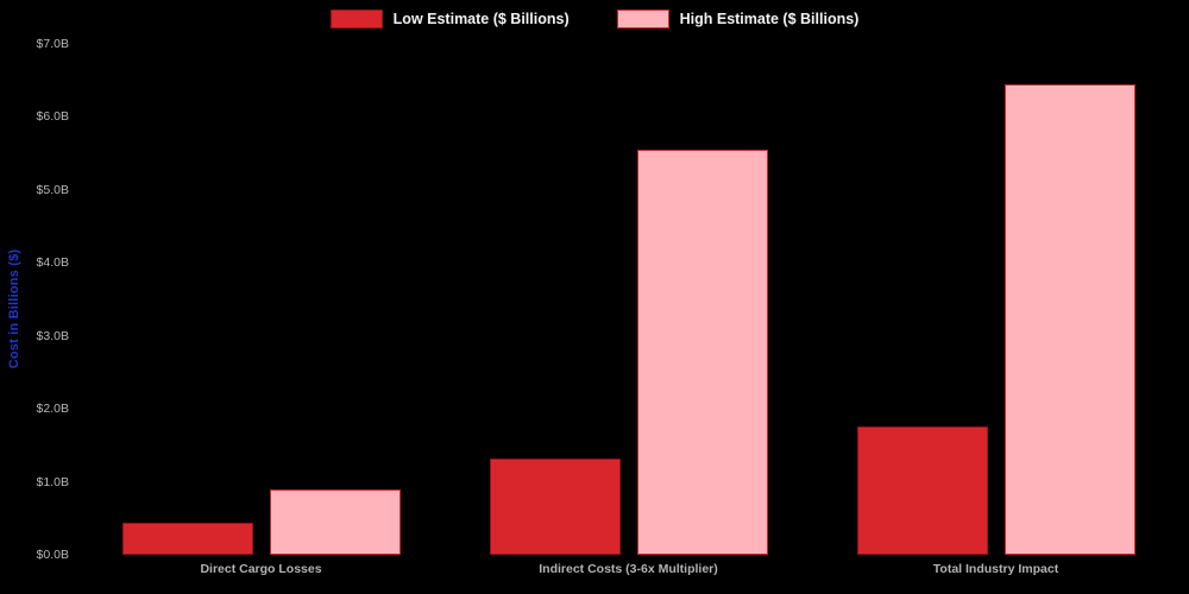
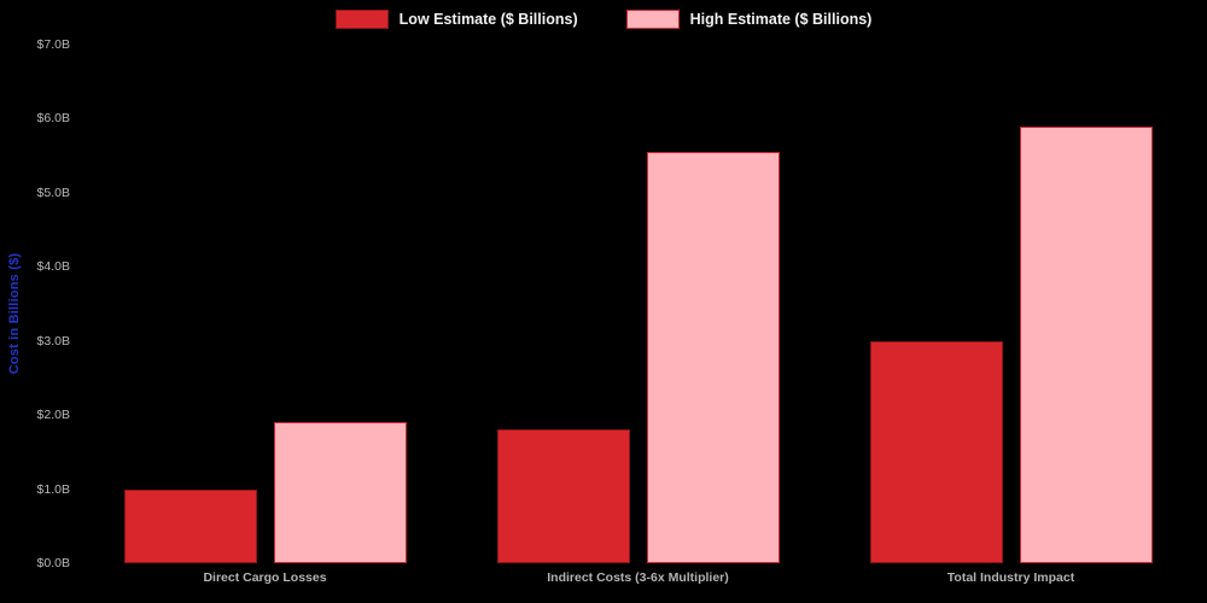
Low Estimate ($ Billions)/Direct Cargo Losses: $0.4B -> $1.0B
High Estimate ($ Billions)/Direct Cargo Losses: $0.9B -> $1.9B
Low Estimate ($ Billions)/Indirect Costs (3-6x Multiplier): $1.3B -> $1.8B
Low Estimate ($ Billions)/Total Industry Impact: $1.8B -> $3.0B
High Estimate ($ Billions)/Total Industry Impact: $6.5B -> $5.9B
